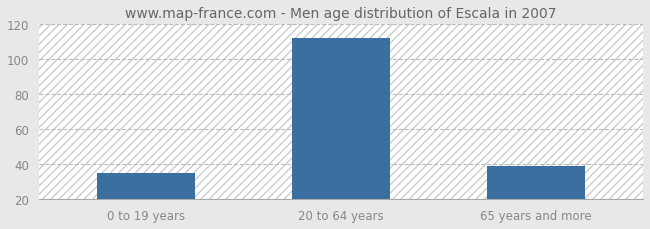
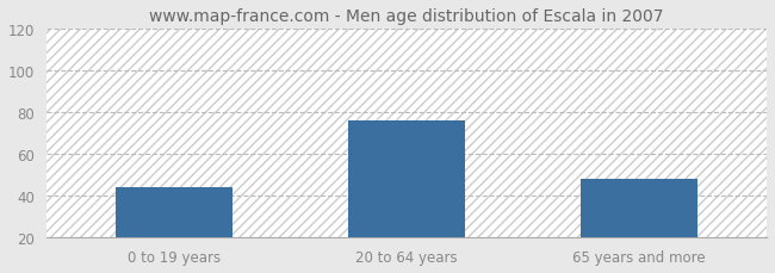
0 to 19 years: 35 -> 44
20 to 64 years: 112 -> 76
65 years and more: 39 -> 48
